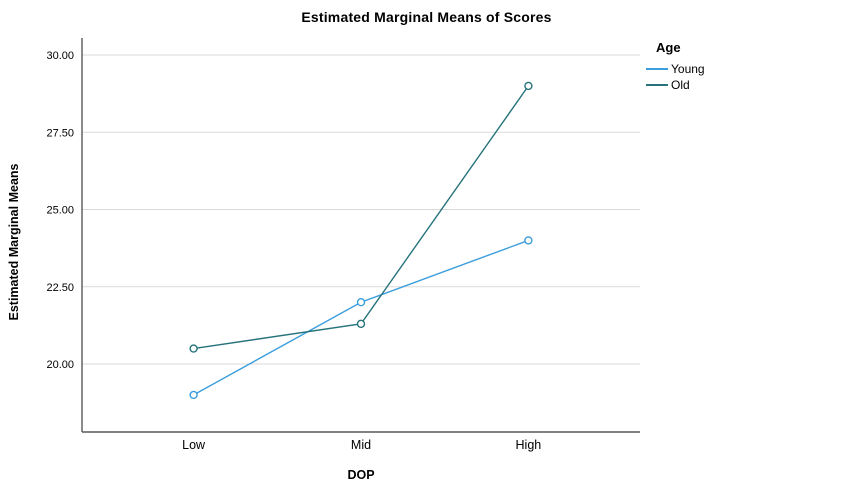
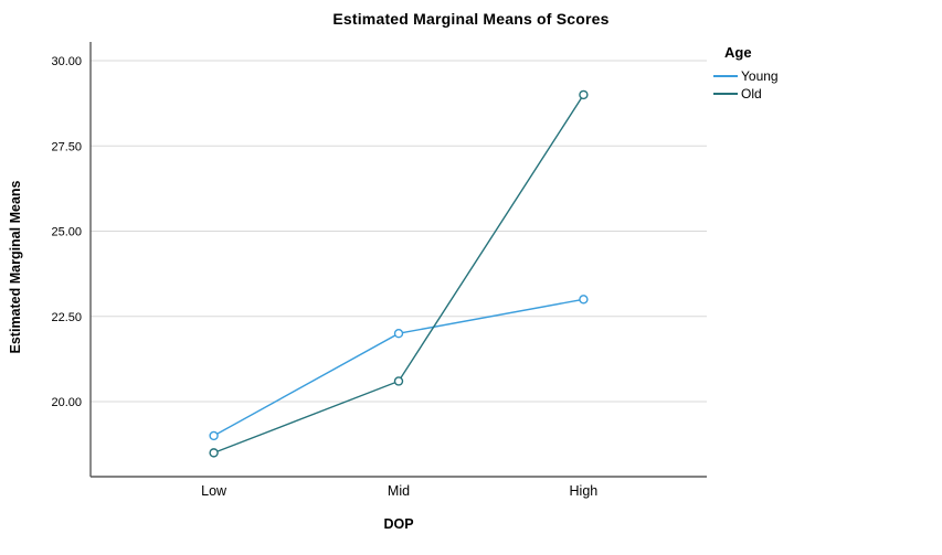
Old/Low: 20.5 -> 18.5
Old/Mid: 21.3 -> 20.6
Young/High: 24 -> 23
